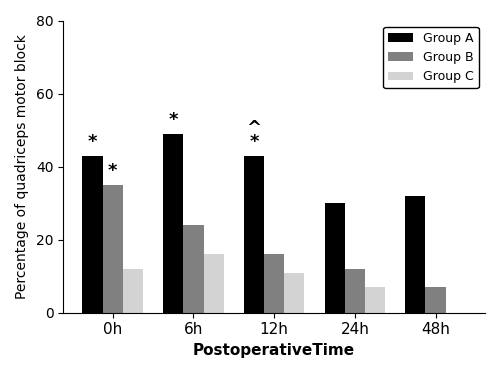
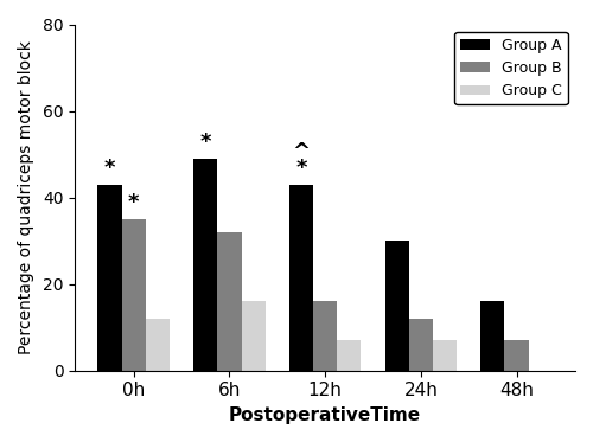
Group B/6h: 24 -> 32
Group C/12h: 11 -> 7
Group A/48h: 32 -> 16
